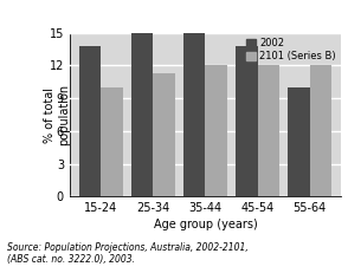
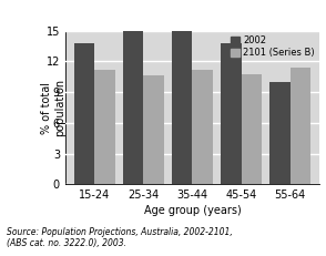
2101 (Series B)/15-24: 10.0 -> 11.2
2101 (Series B)/25-34: 11.3 -> 10.6
2101 (Series B)/35-44: 12.0 -> 11.2
2101 (Series B)/45-54: 12.0 -> 10.8
2101 (Series B)/55-64: 12.0 -> 11.4
